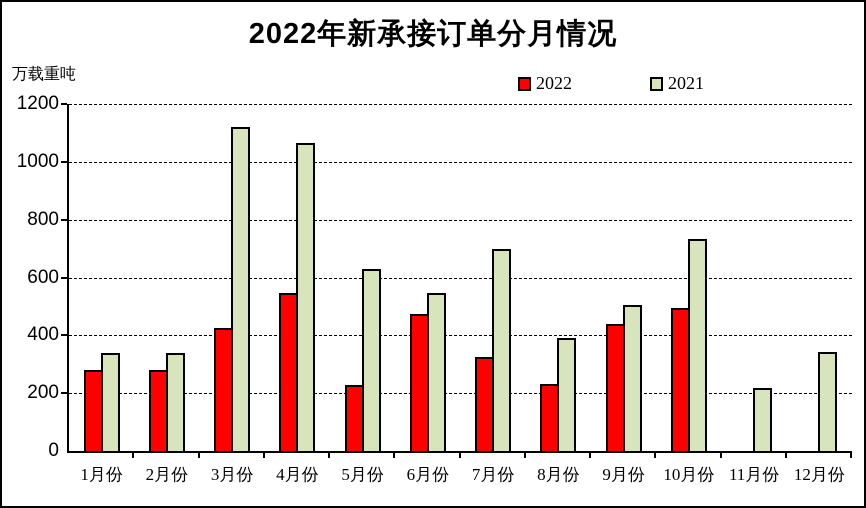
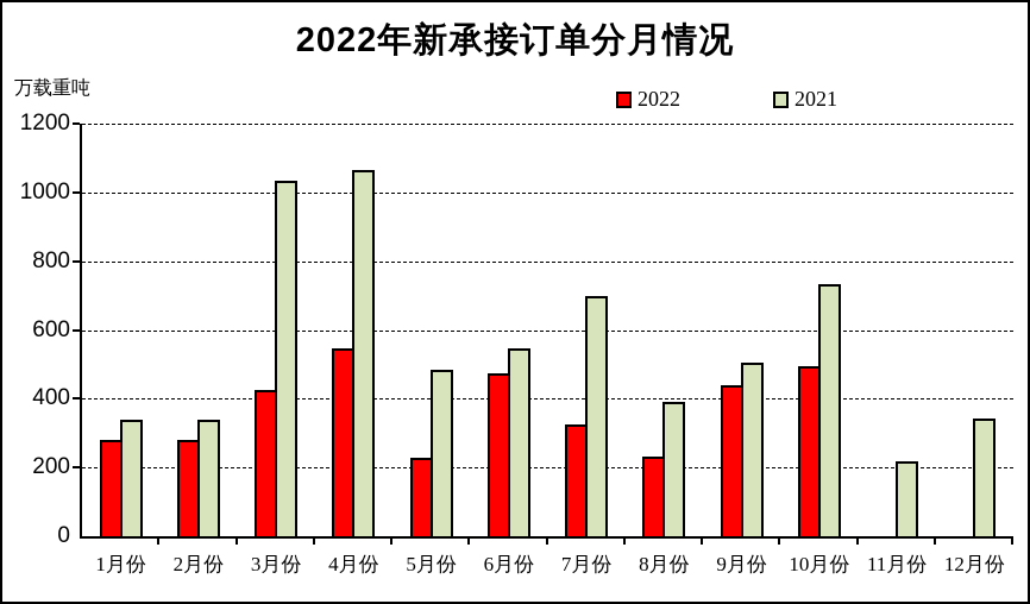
2021/3月份: 1120 -> 1040
2021/5月份: 630 -> 480
